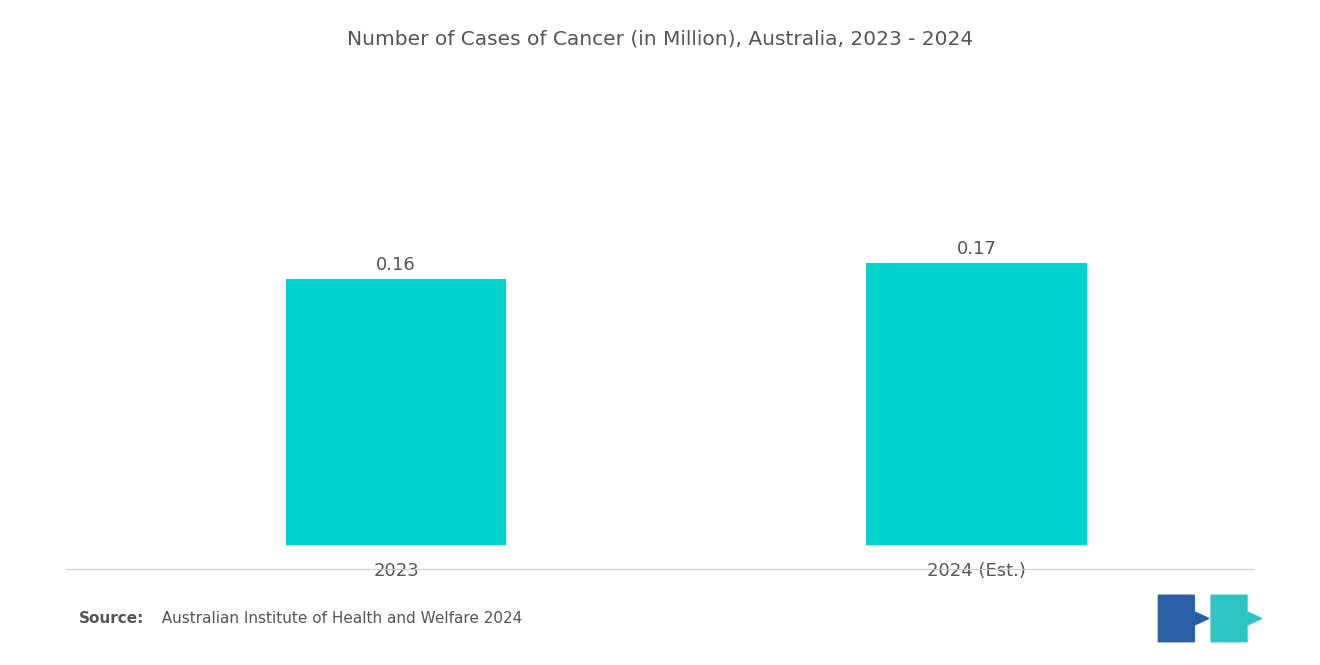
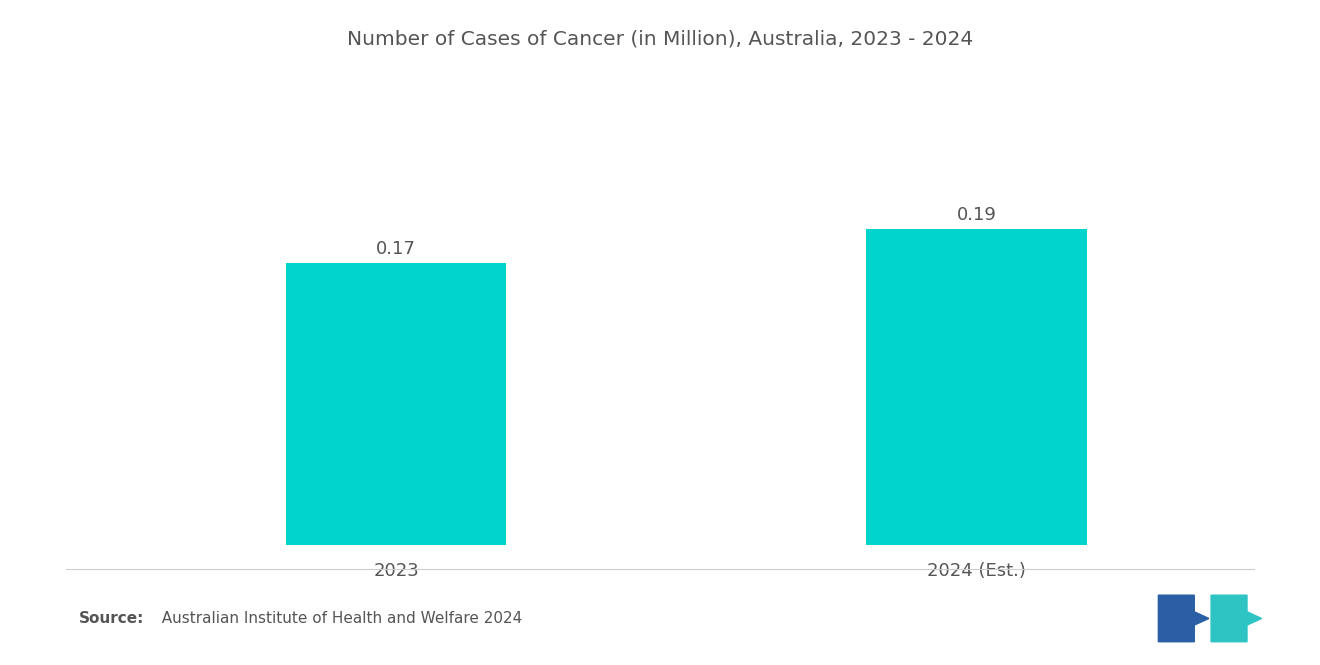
2023: 0.16 -> 0.17
2024 (Est.): 0.17 -> 0.19
